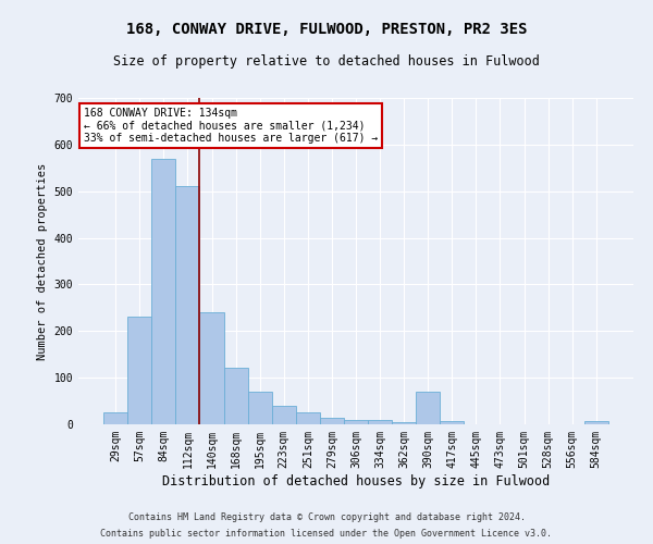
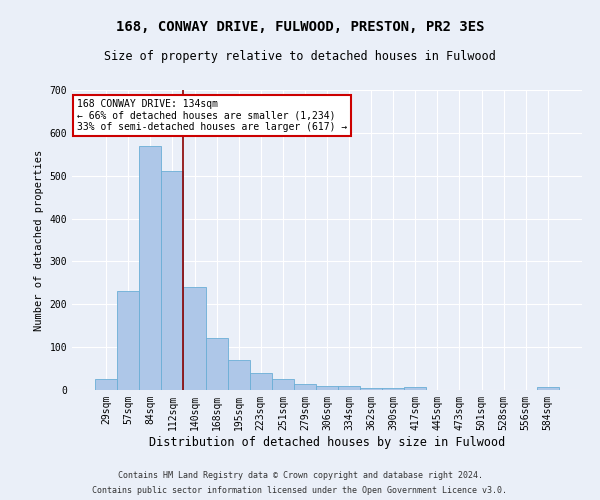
390sqm: 70 -> 5
